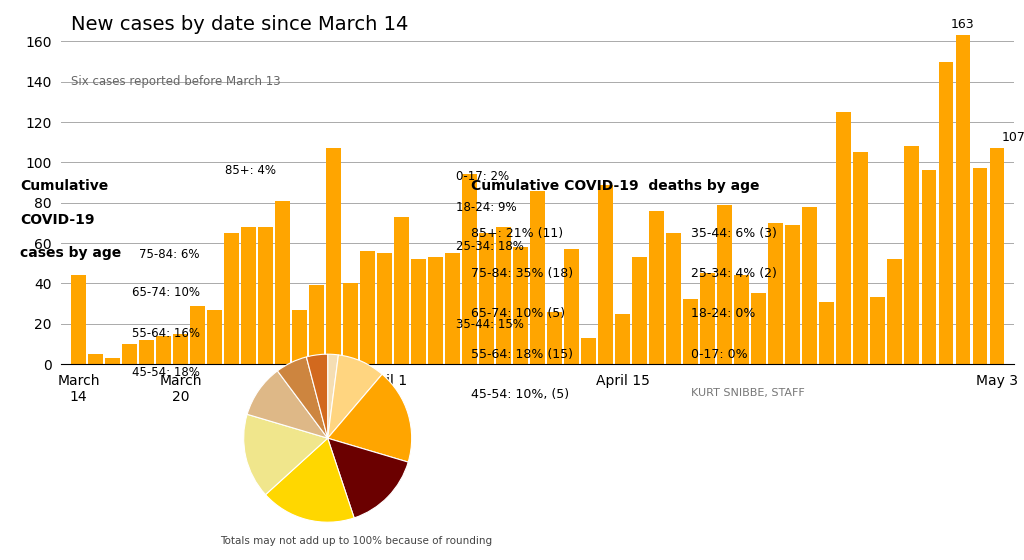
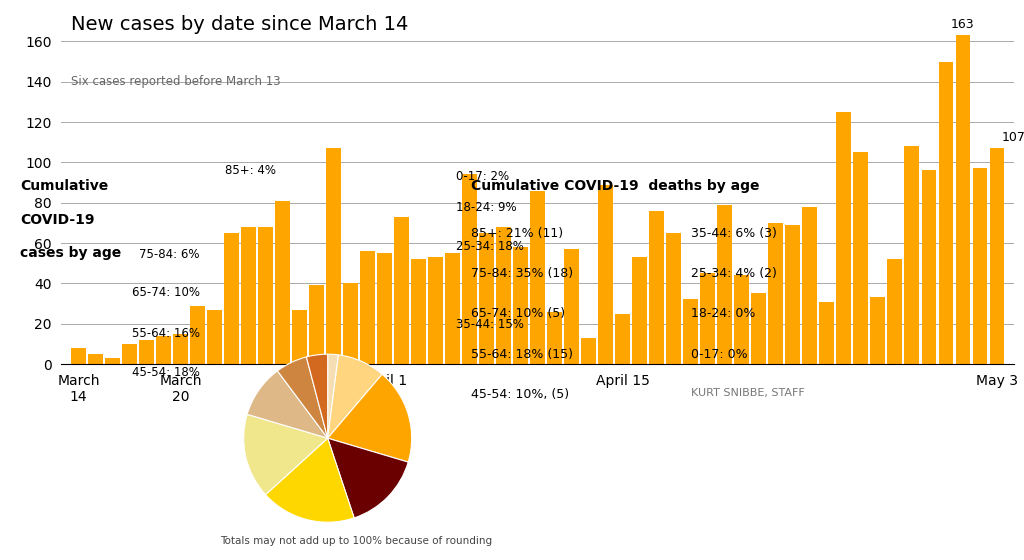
March 14: 44 -> 8
